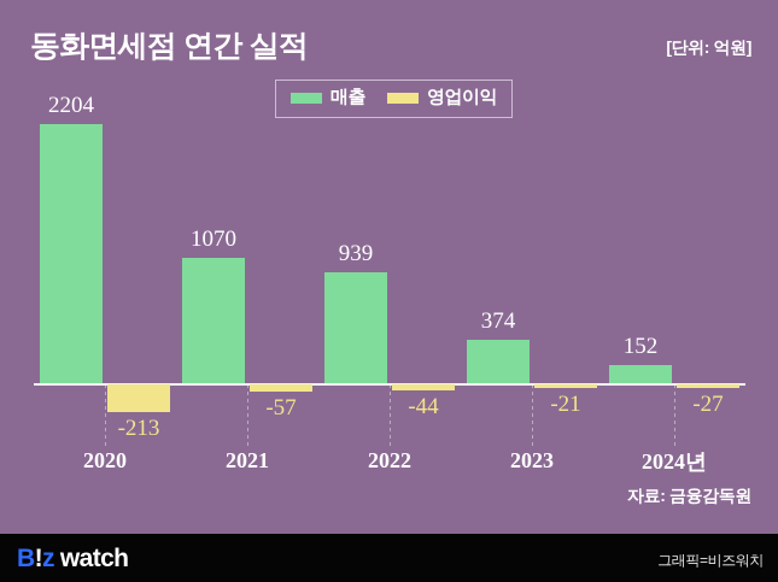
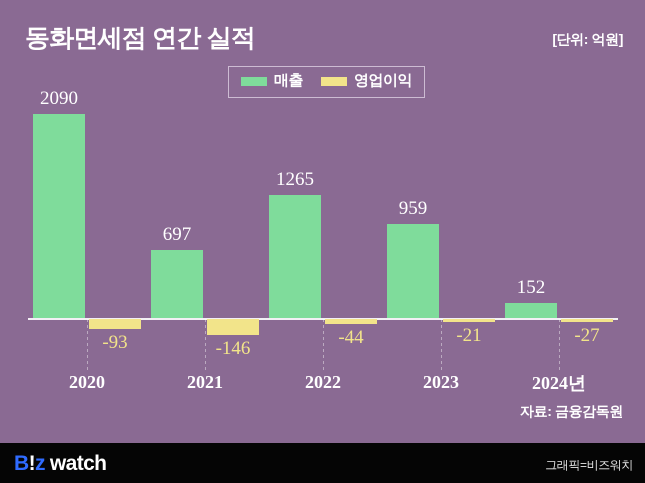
매출/2020: 2204 -> 2090
영업이익/2020: -213 -> -93
매출/2021: 1070 -> 697
영업이익/2021: -57 -> -146
매출/2022: 939 -> 1265
매출/2023: 374 -> 959
